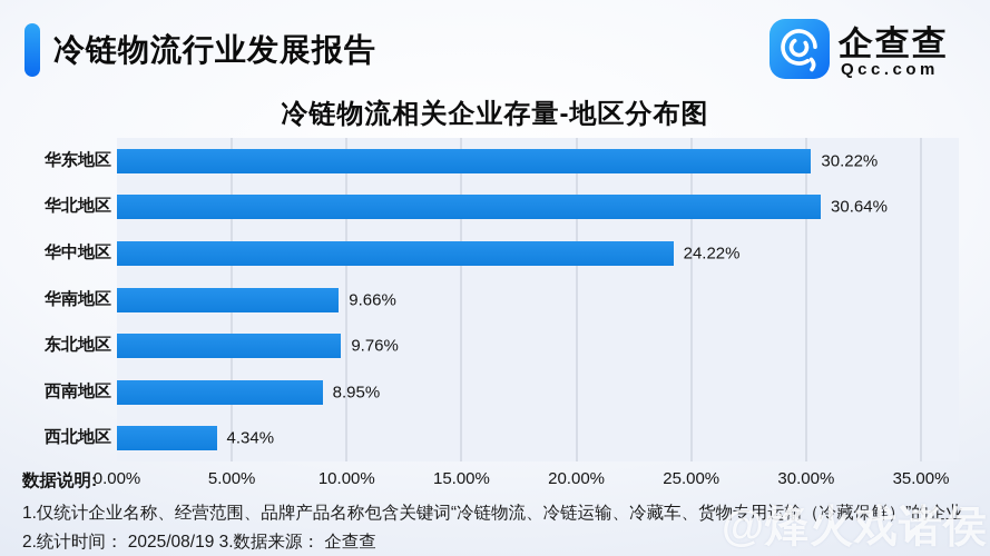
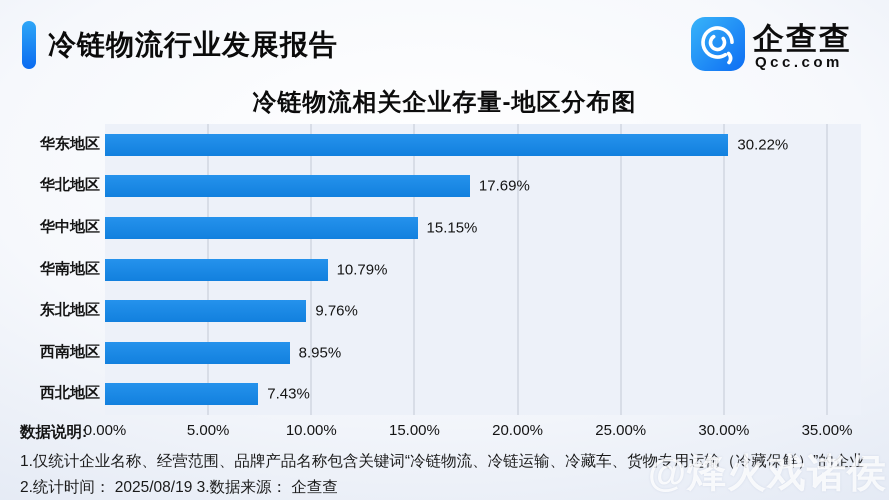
华北地区: 30.64% -> 17.69%
华中地区: 24.22% -> 15.15%
华南地区: 9.66% -> 10.79%
西北地区: 4.34% -> 7.43%
